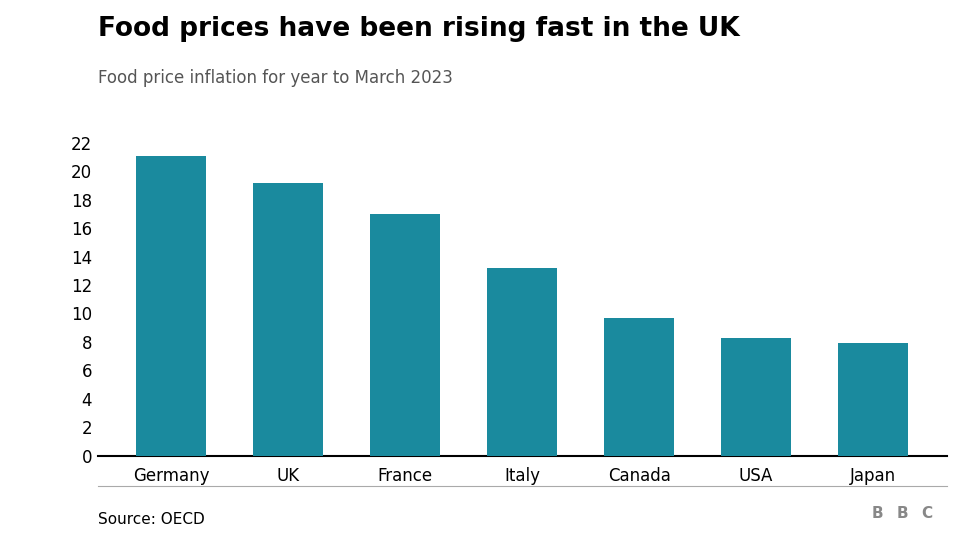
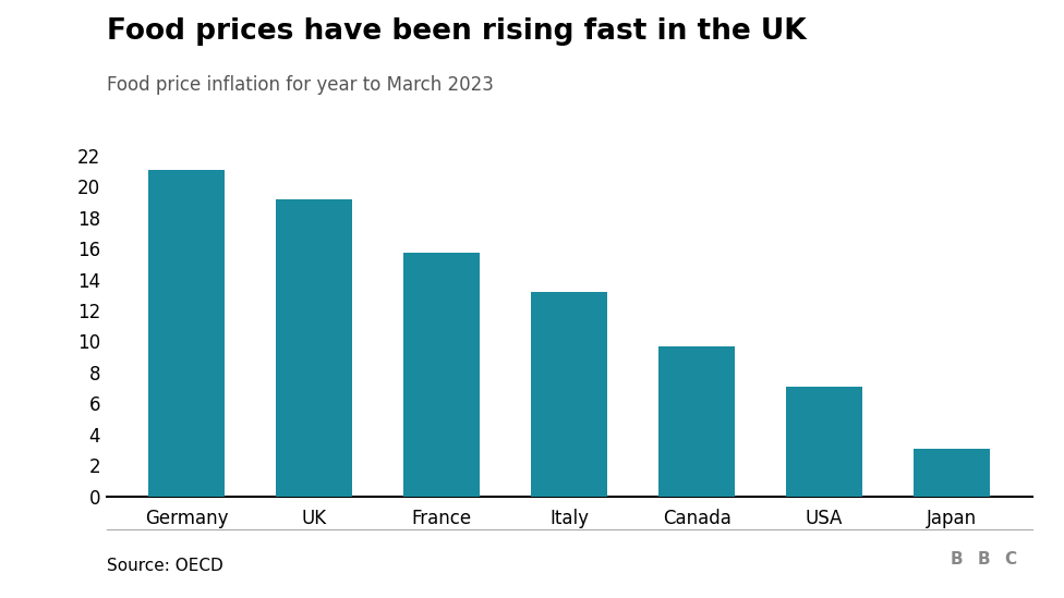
France: 17.0 -> 15.7
USA: 8.3 -> 7.1
Japan: 7.9 -> 3.1
